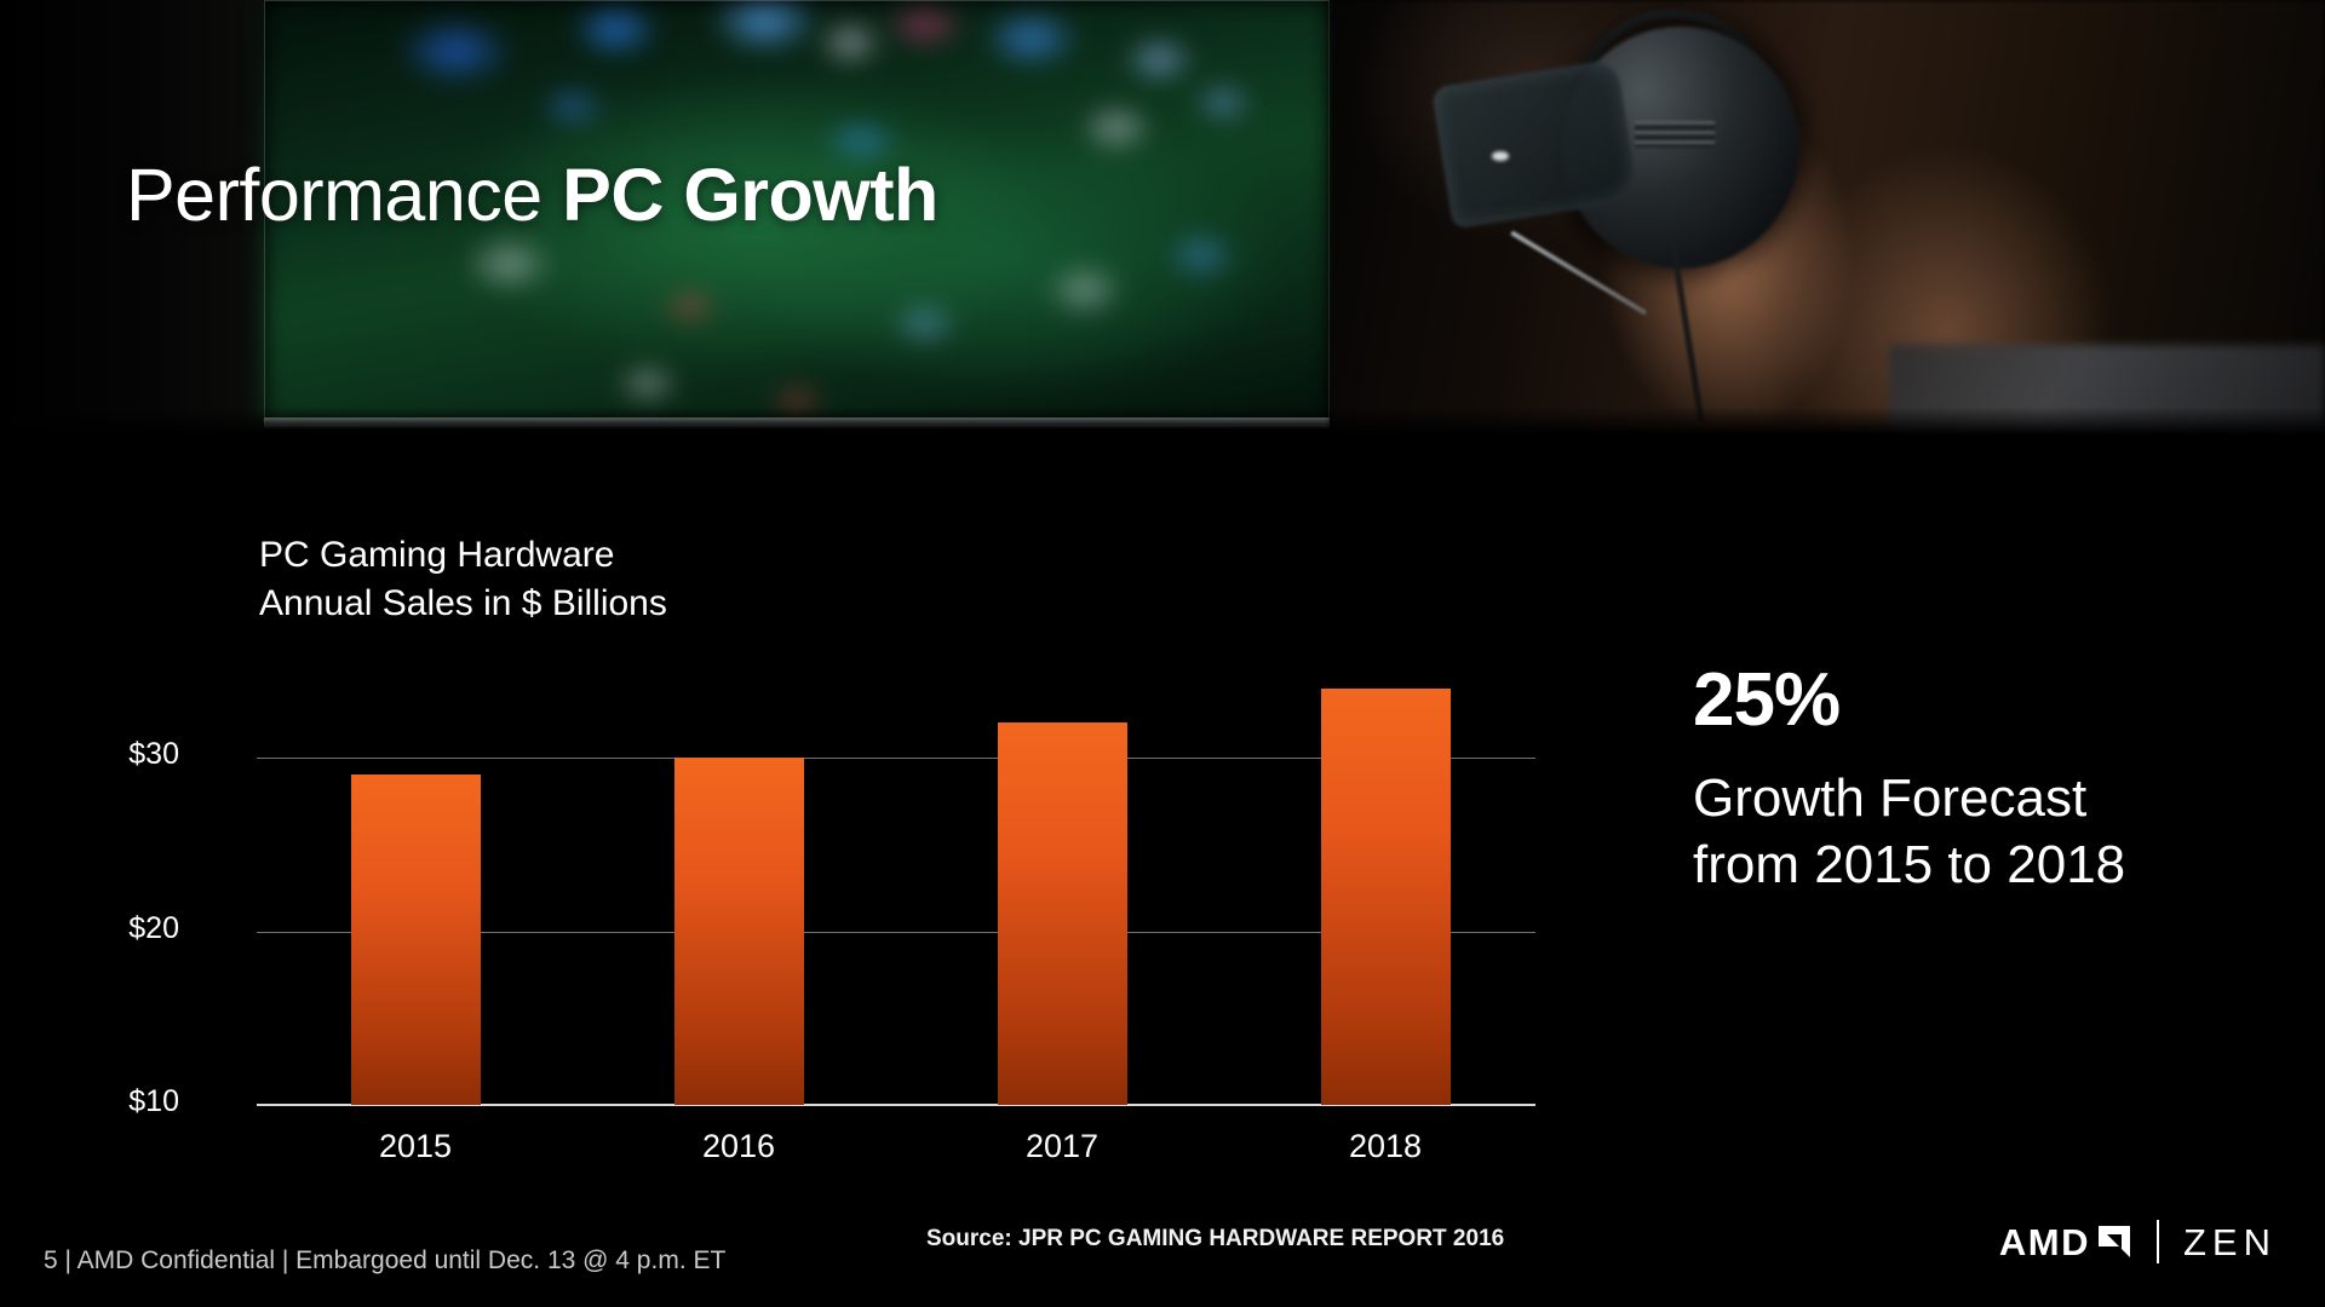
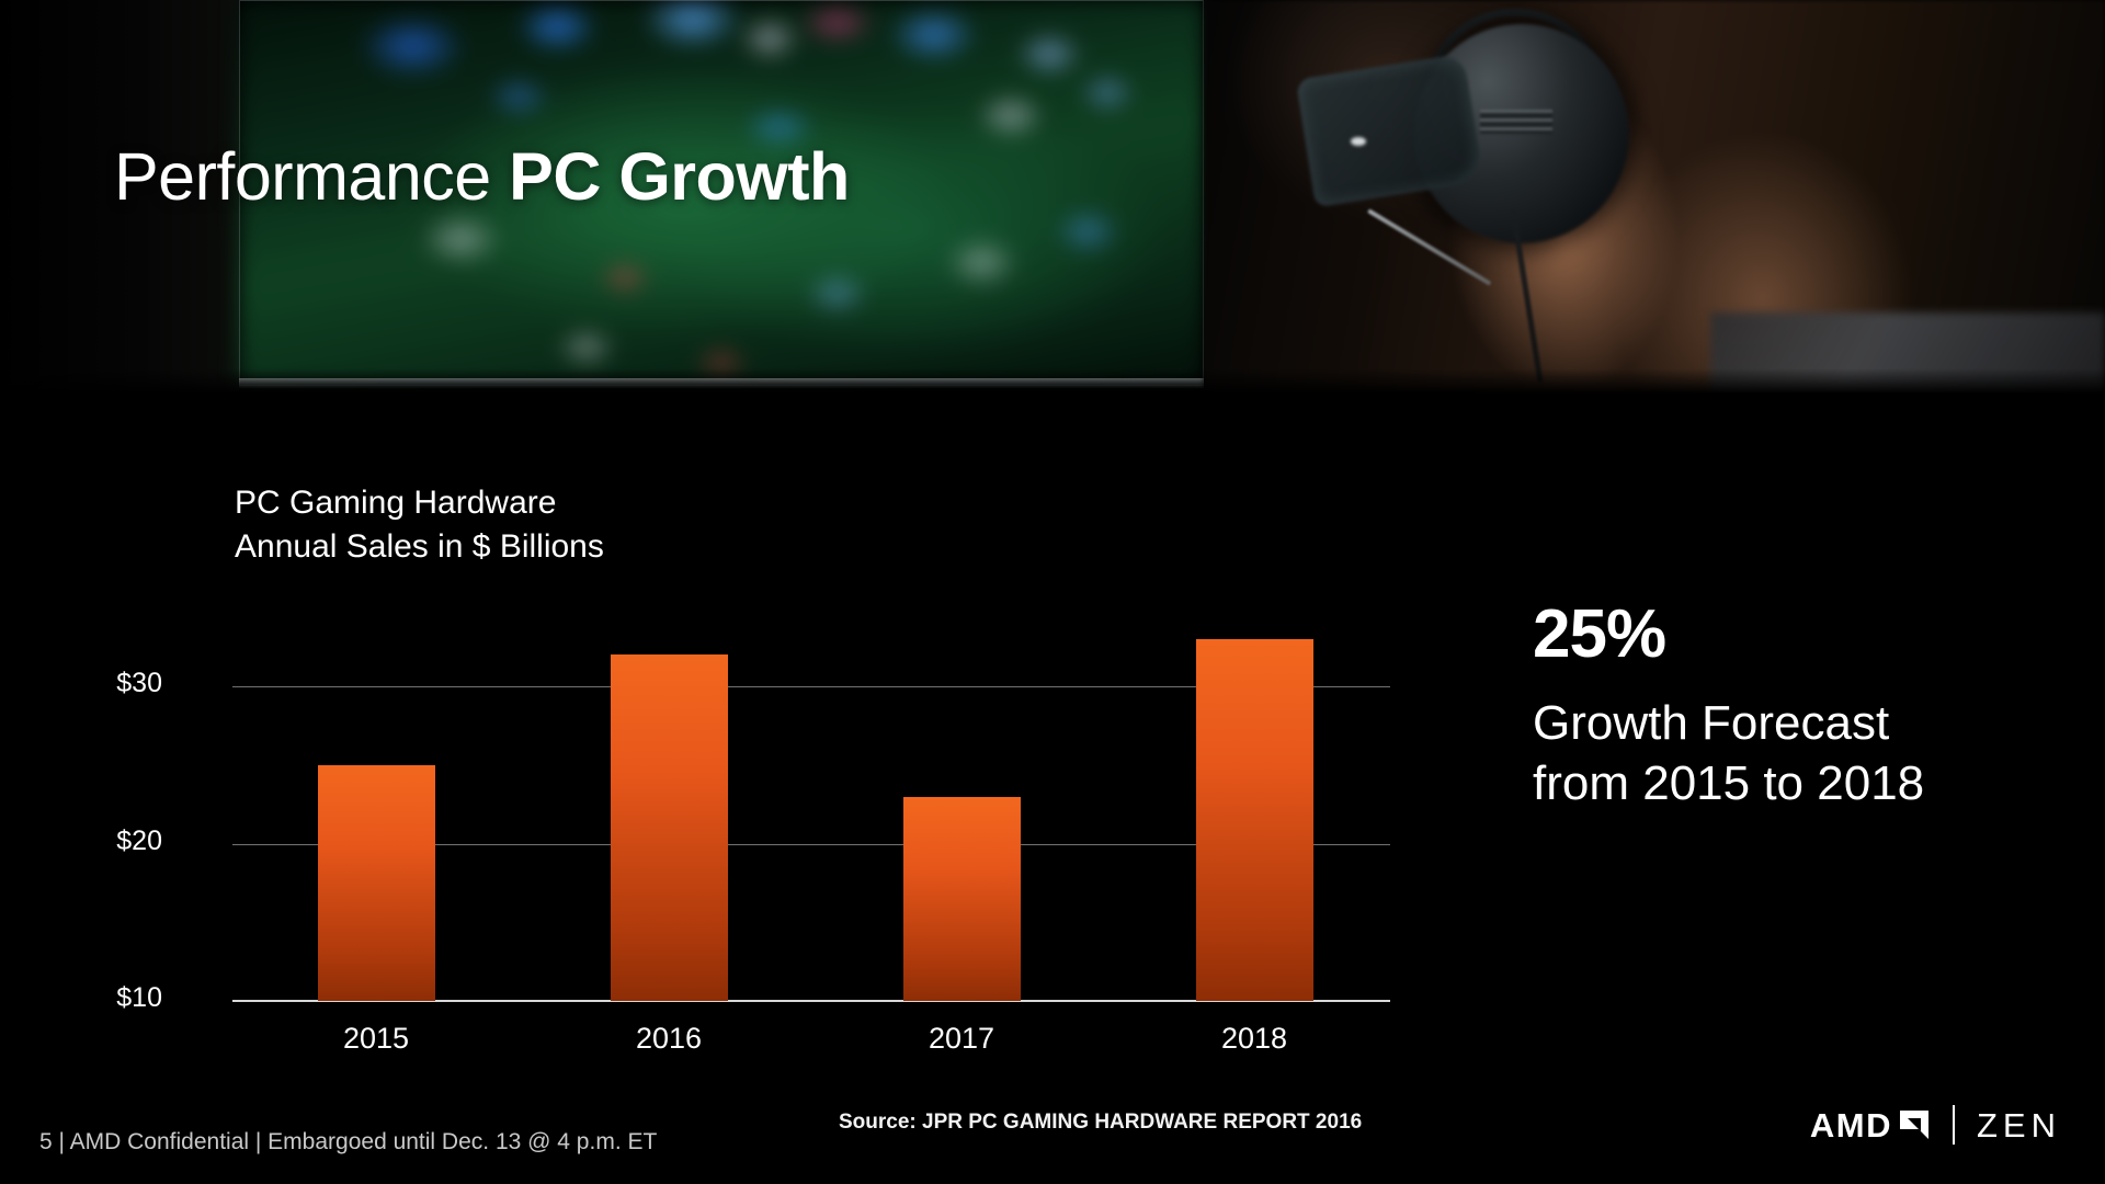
2015: $29 -> $25
2016: $30 -> $32
2017: $32 -> $23
2018: $34 -> $33
